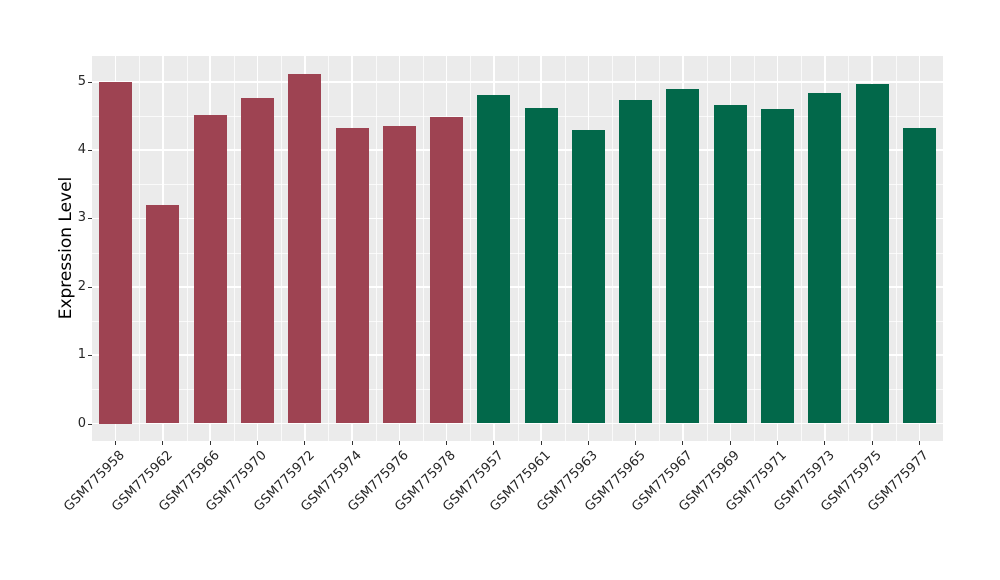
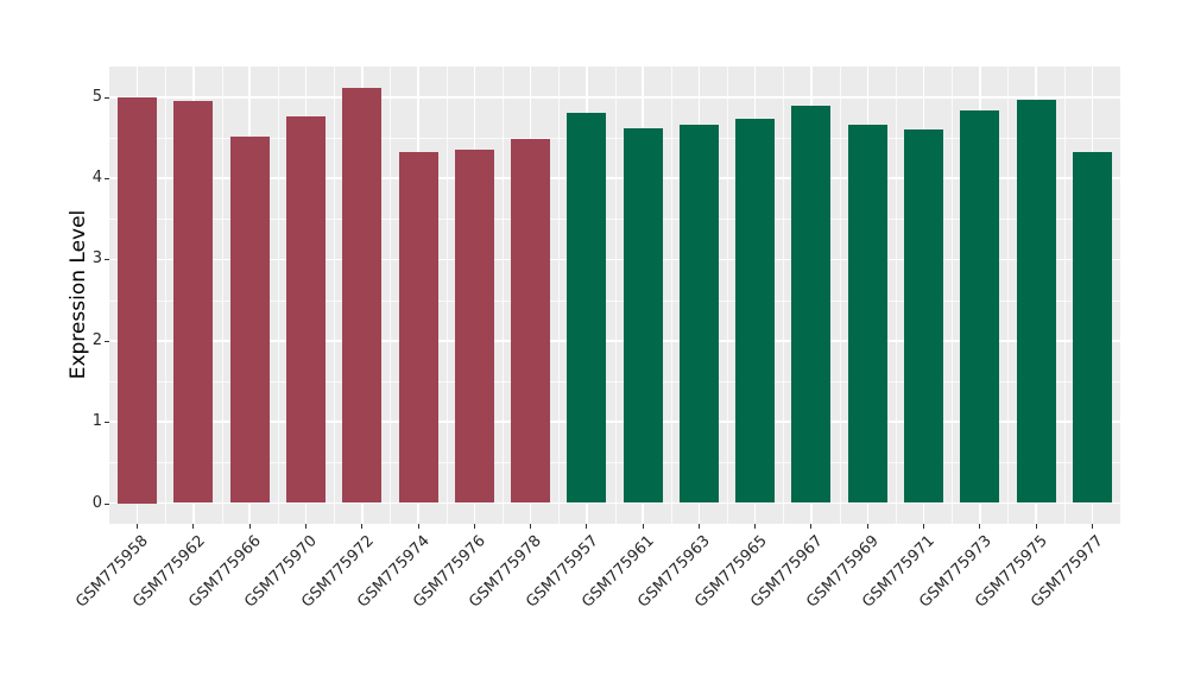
GSM775962: 3.2 -> 5.0
GSM775963: 4.3 -> 4.7
